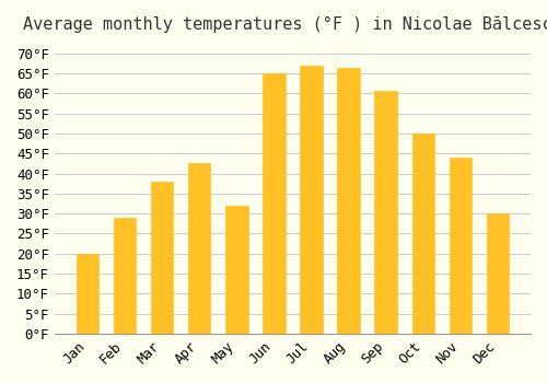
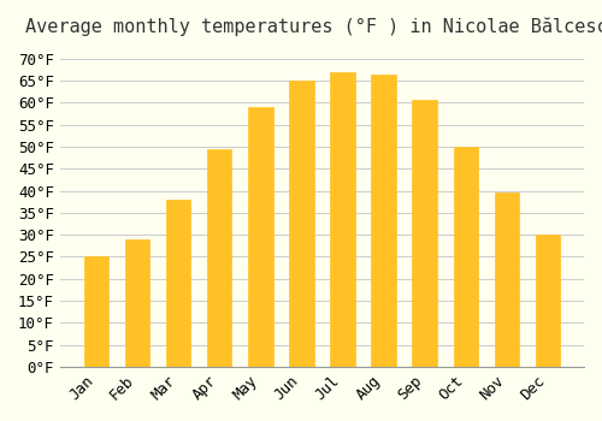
Jan: 20.0°F -> 25.0°F
Apr: 42.5°F -> 49.5°F
May: 32.0°F -> 59.0°F
Nov: 44.0°F -> 39.5°F
